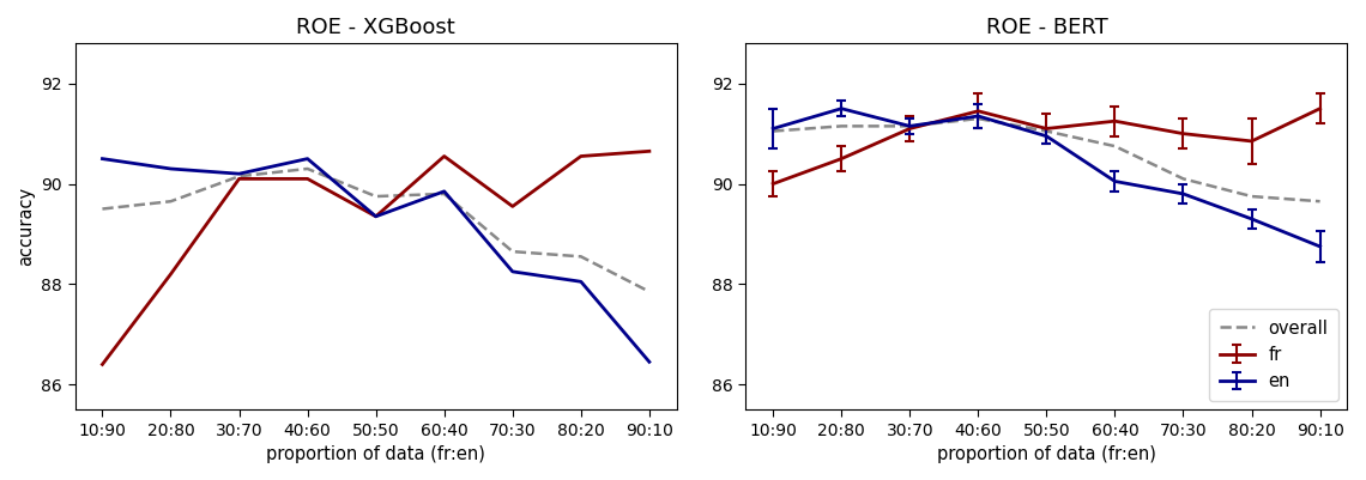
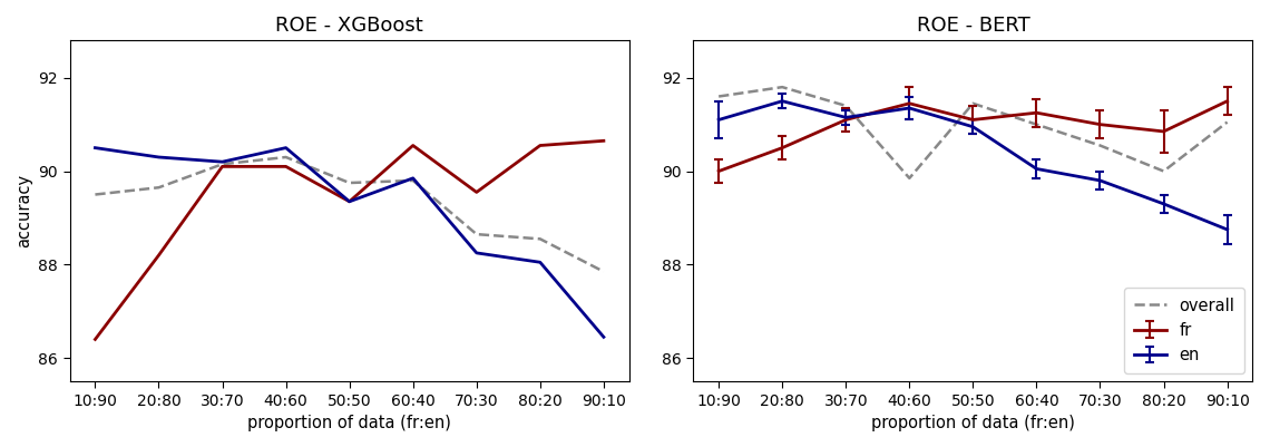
ROE - BERT/overall/10:90: 91.05 -> 91.60
ROE - BERT/overall/20:80: 91.15 -> 91.80
ROE - BERT/overall/30:70: 91.15 -> 91.40
ROE - BERT/overall/40:60: 91.30 -> 89.85
ROE - BERT/overall/50:50: 91.05 -> 91.45
ROE - BERT/overall/60:40: 90.75 -> 91.00
ROE - BERT/overall/70:30: 90.10 -> 90.55
ROE - BERT/overall/80:20: 89.75 -> 90.00
ROE - BERT/overall/90:10: 89.65 -> 91.05
